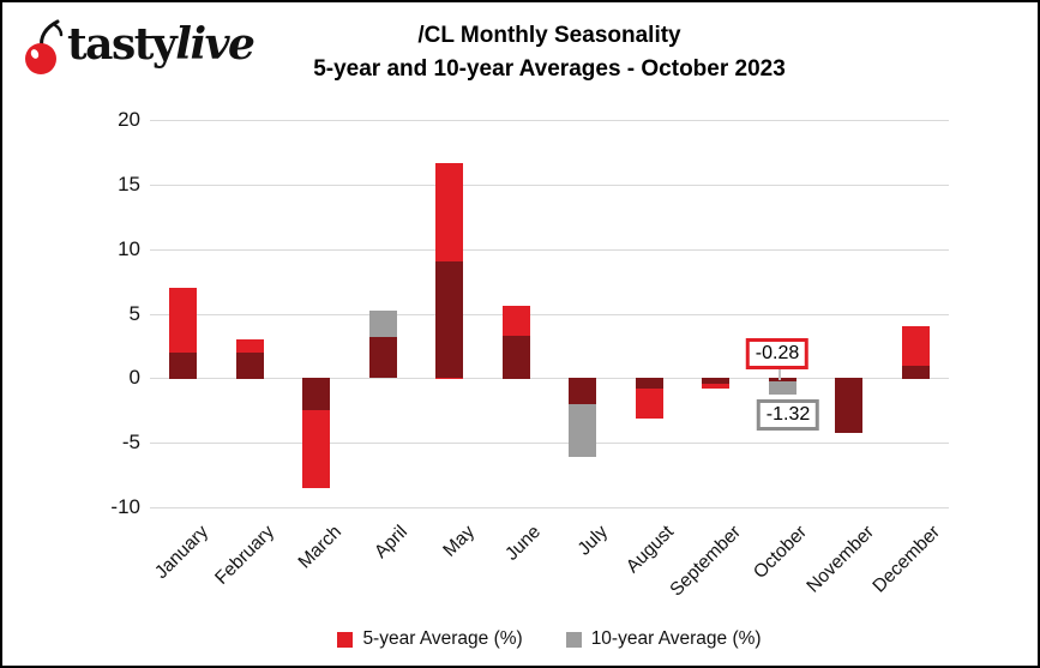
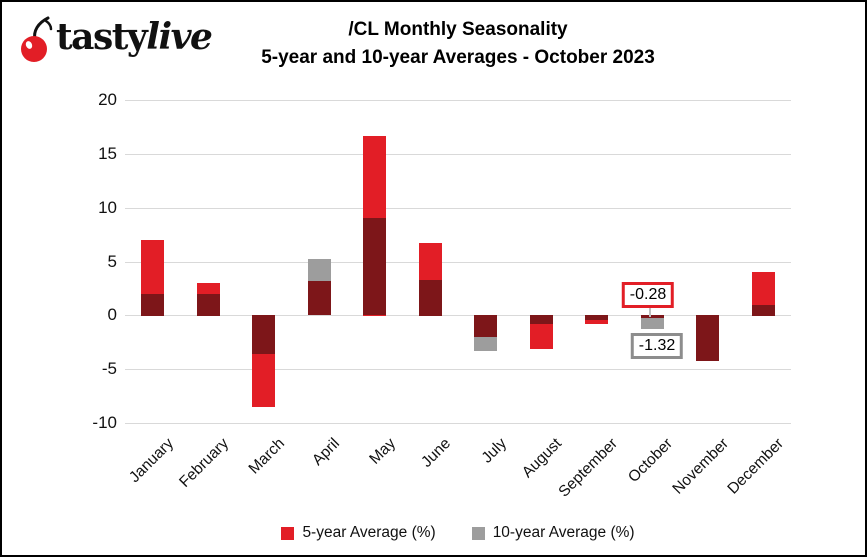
10-year Average (%)/March: -2.5 -> -3.6
5-year Average (%)/June: 5.6 -> 6.7
10-year Average (%)/July: -6.1 -> -3.3
